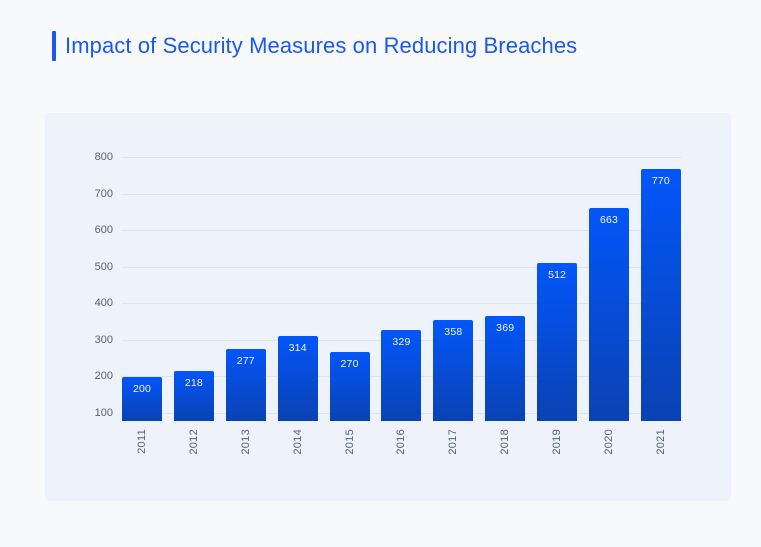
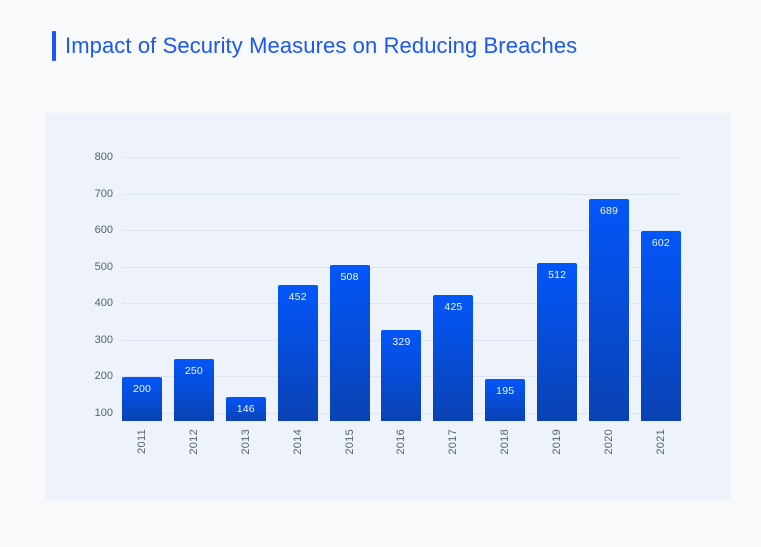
2012: 218 -> 250
2013: 277 -> 146
2014: 314 -> 452
2015: 270 -> 508
2017: 358 -> 425
2018: 369 -> 195
2020: 663 -> 689
2021: 770 -> 602
